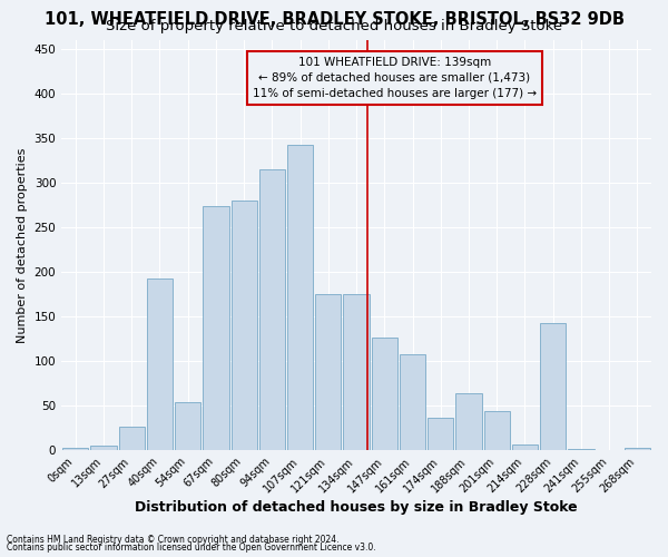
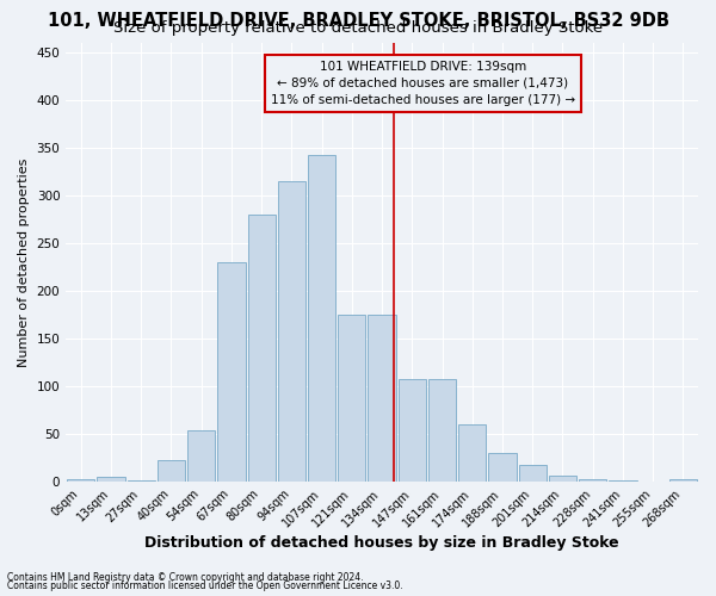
27sqm: 26 -> 1
40sqm: 192 -> 22
67sqm: 274 -> 230
147sqm: 126 -> 108
174sqm: 36 -> 60
188sqm: 64 -> 30
201sqm: 44 -> 18
228sqm: 142 -> 2
